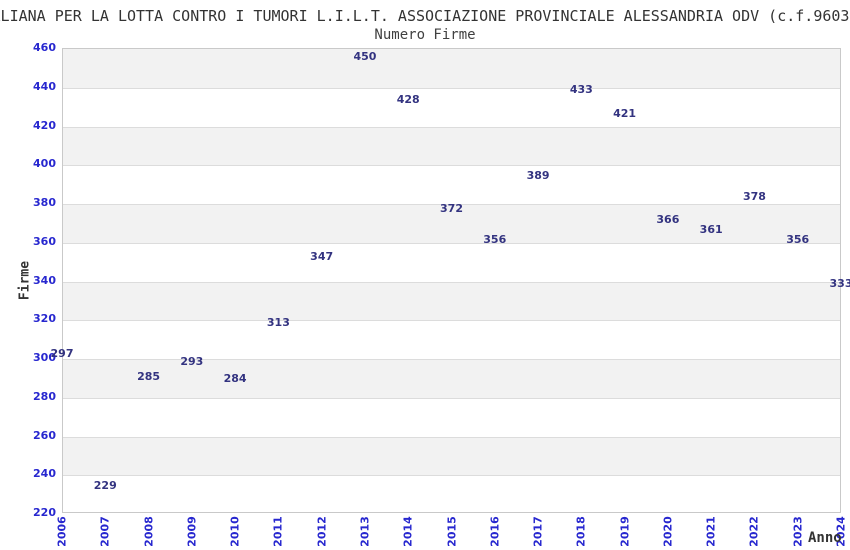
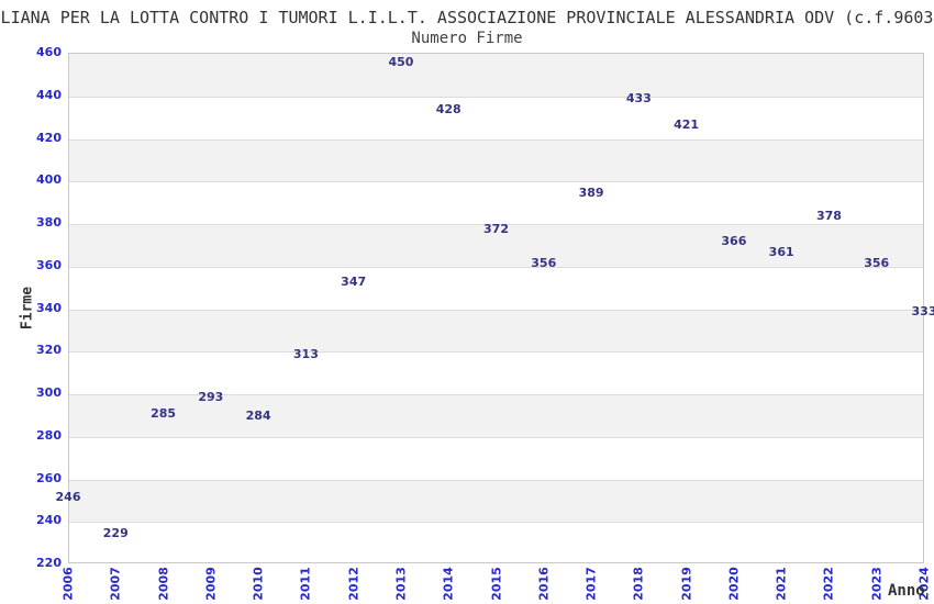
2006: 297 -> 246
